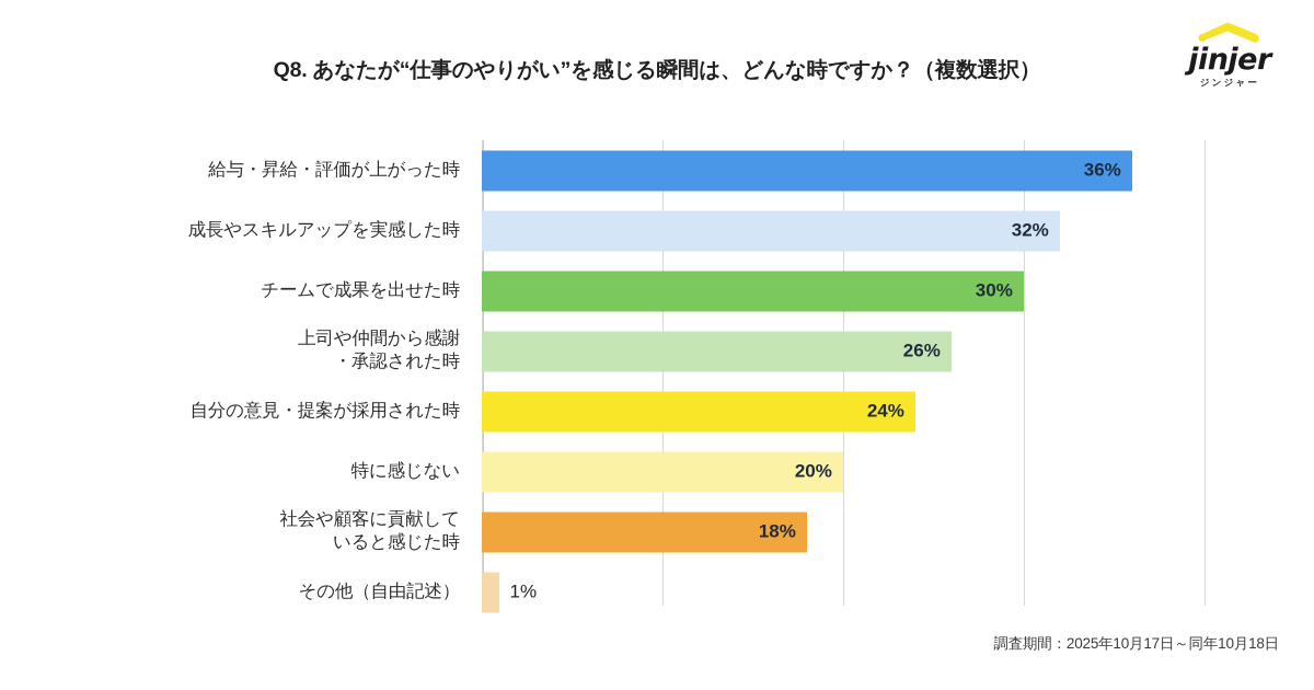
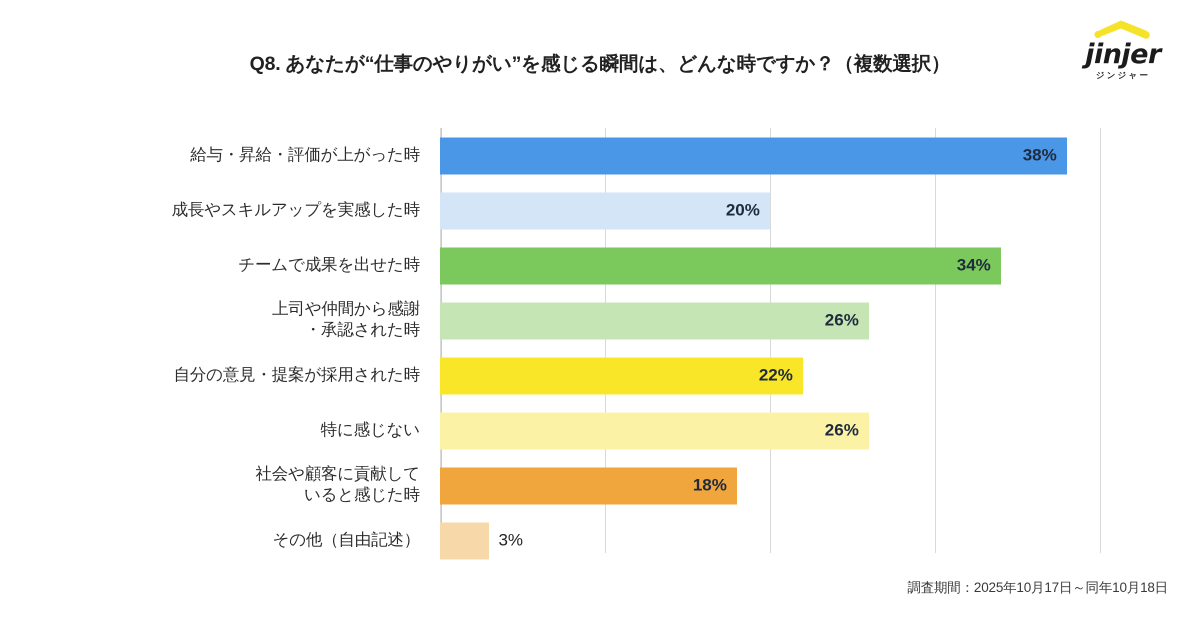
給与・昇給・評価が上がった時: 36% -> 38%
成長やスキルアップを実感した時: 32% -> 20%
チームで成果を出せた時: 30% -> 34%
自分の意見・提案が採用された時: 24% -> 22%
特に感じない: 20% -> 26%
その他（自由記述）: 1% -> 3%
